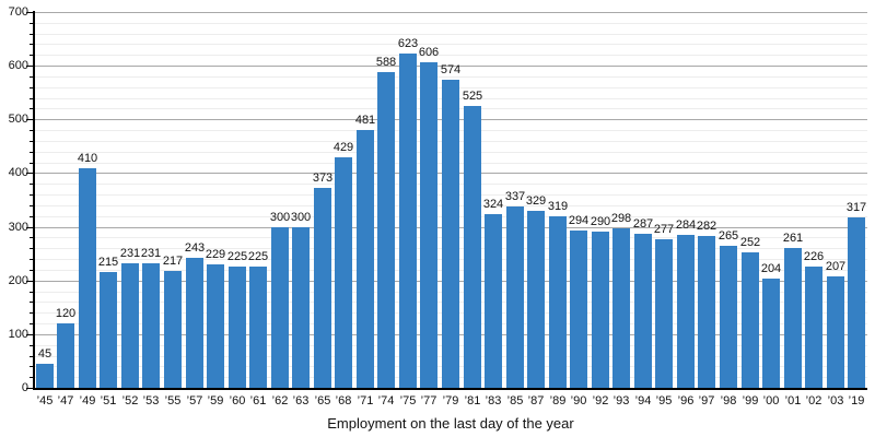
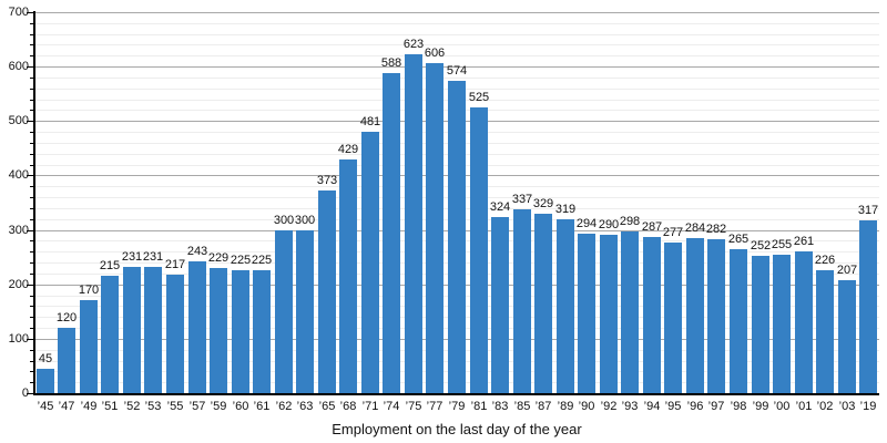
’49: 410 -> 170
’00: 204 -> 255
